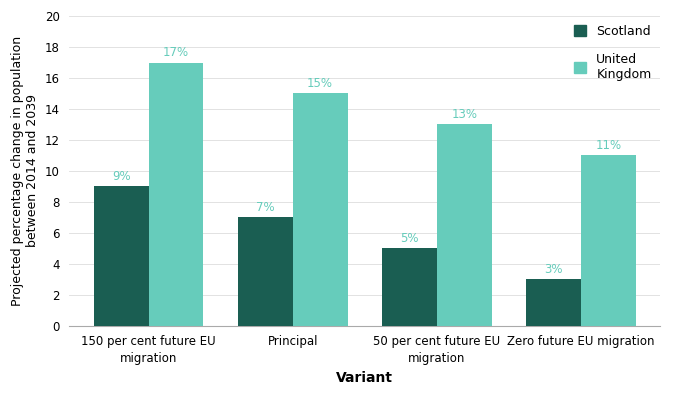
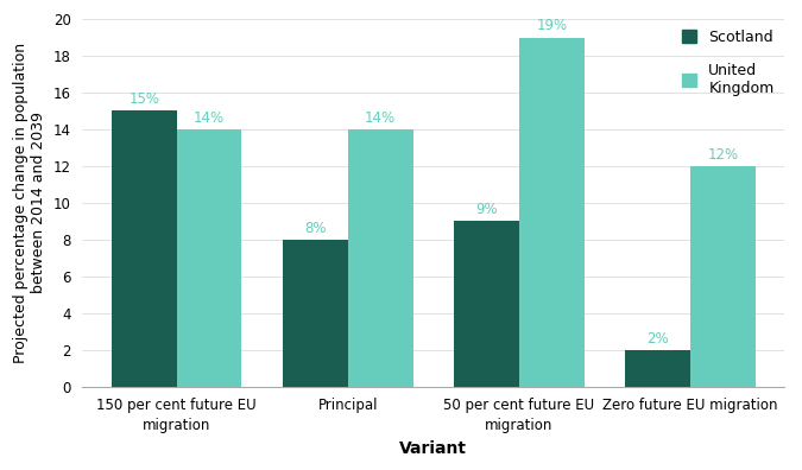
Scotland/150 per cent future EU migration: 9% -> 15%
United Kingdom/150 per cent future EU migration: 17% -> 14%
Scotland/Principal: 7% -> 8%
United Kingdom/Principal: 15% -> 14%
Scotland/50 per cent future EU migration: 5% -> 9%
United Kingdom/50 per cent future EU migration: 13% -> 19%
Scotland/Zero future EU migration: 3% -> 2%
United Kingdom/Zero future EU migration: 11% -> 12%
